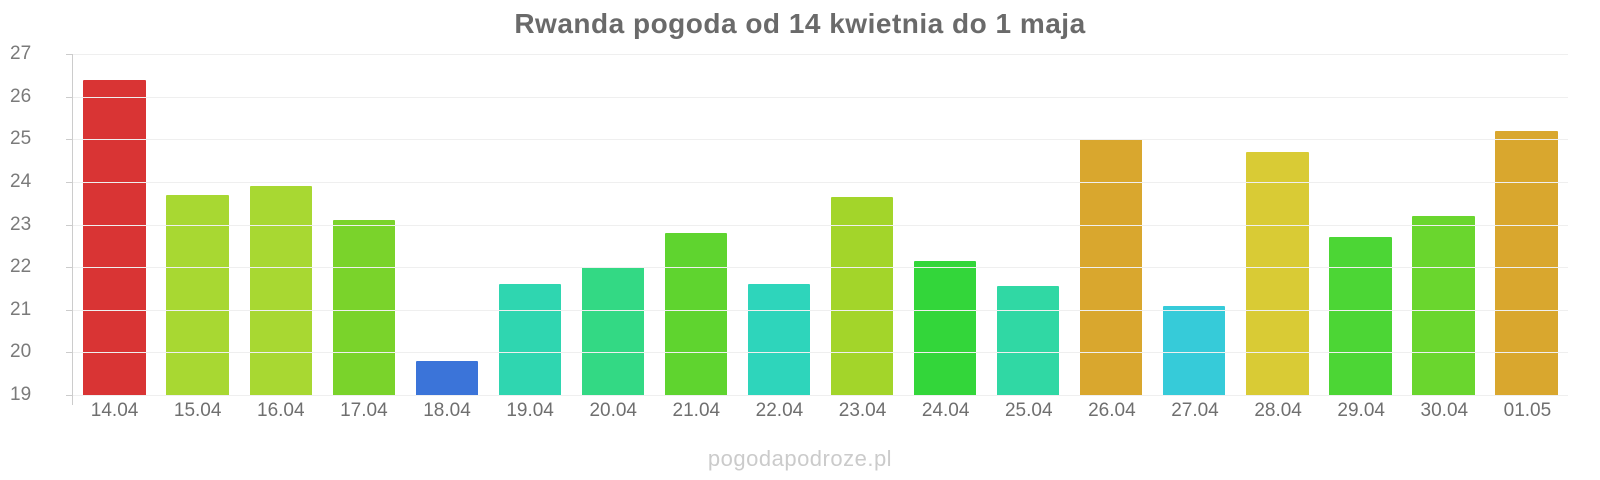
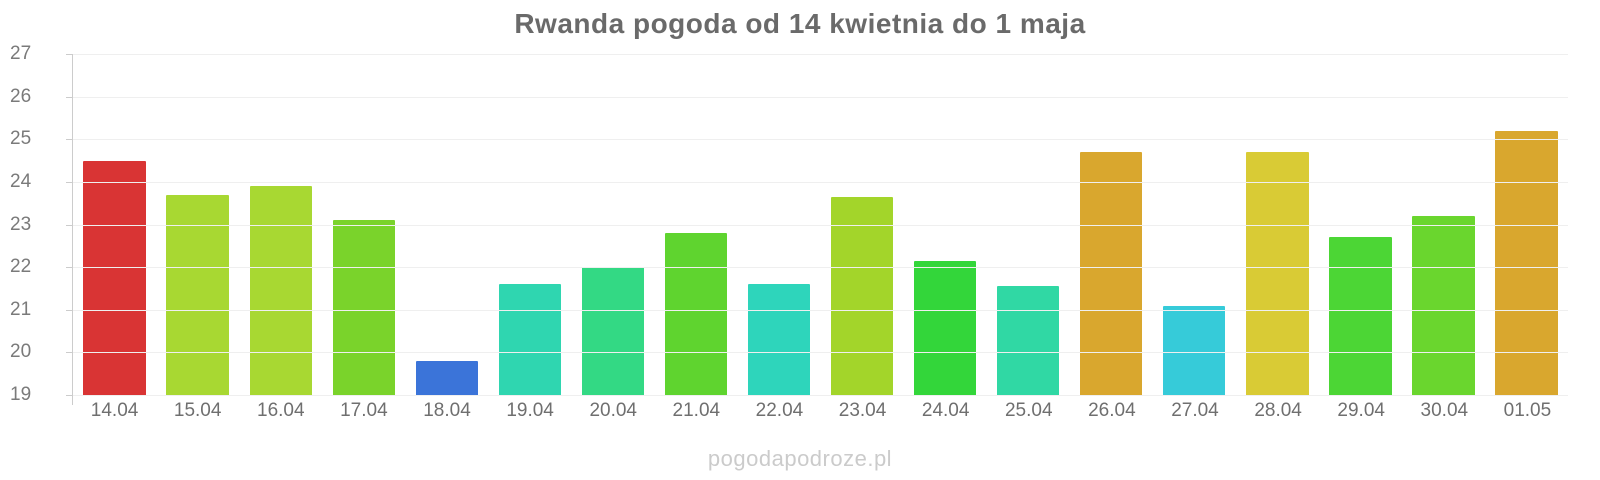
14.04: 26.4 -> 24.5
26.04: 25.0 -> 24.7
